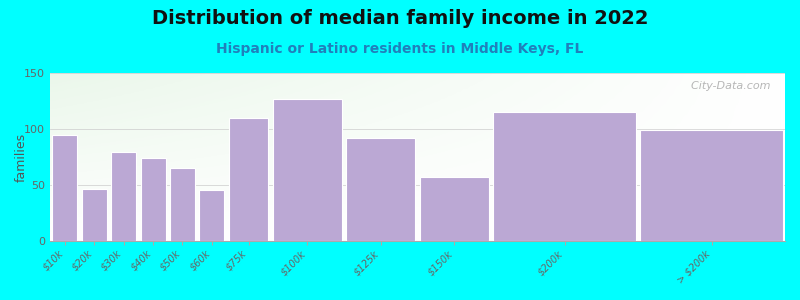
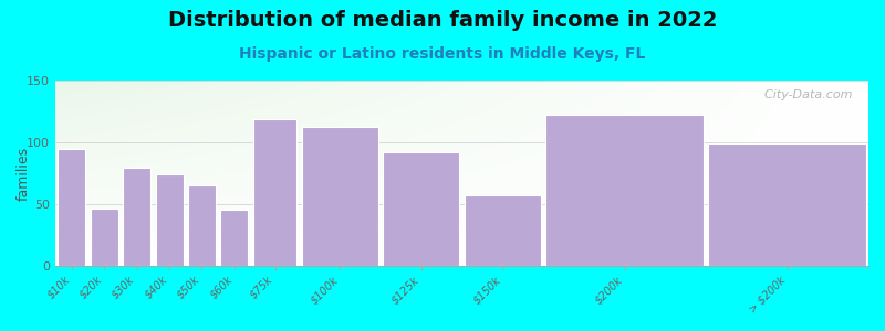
$75k: 110 -> 119
$100k: 127 -> 113
$200k: 115 -> 122
